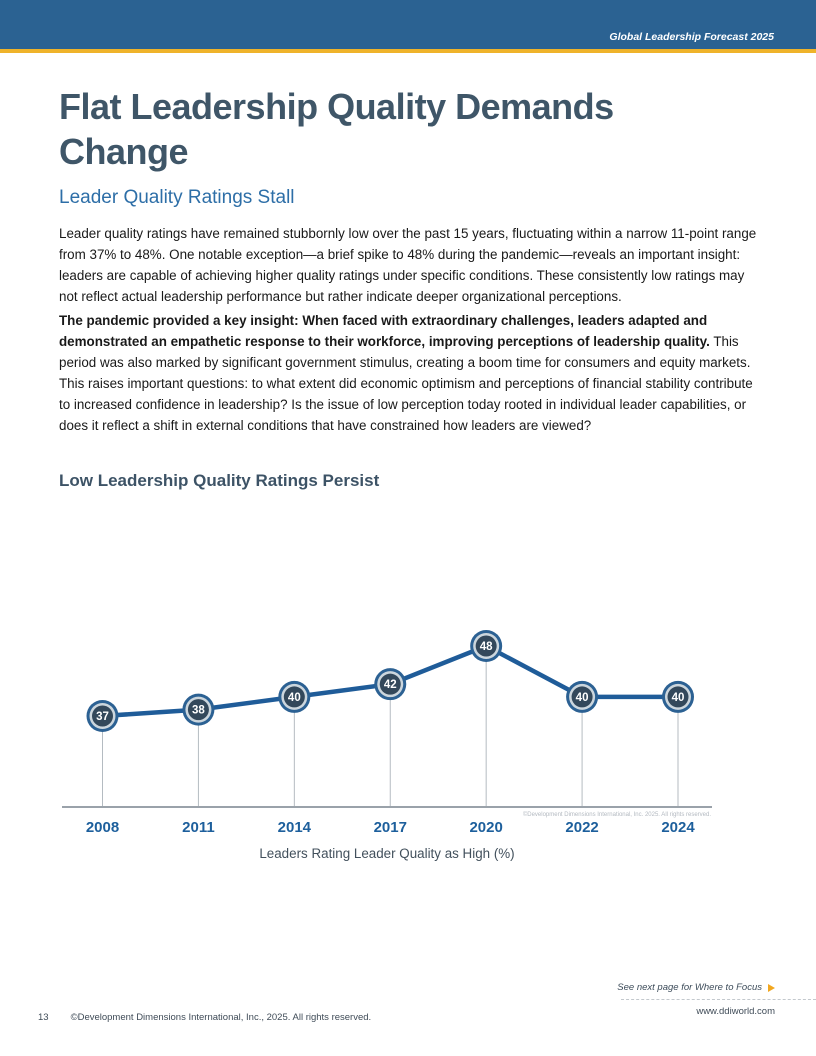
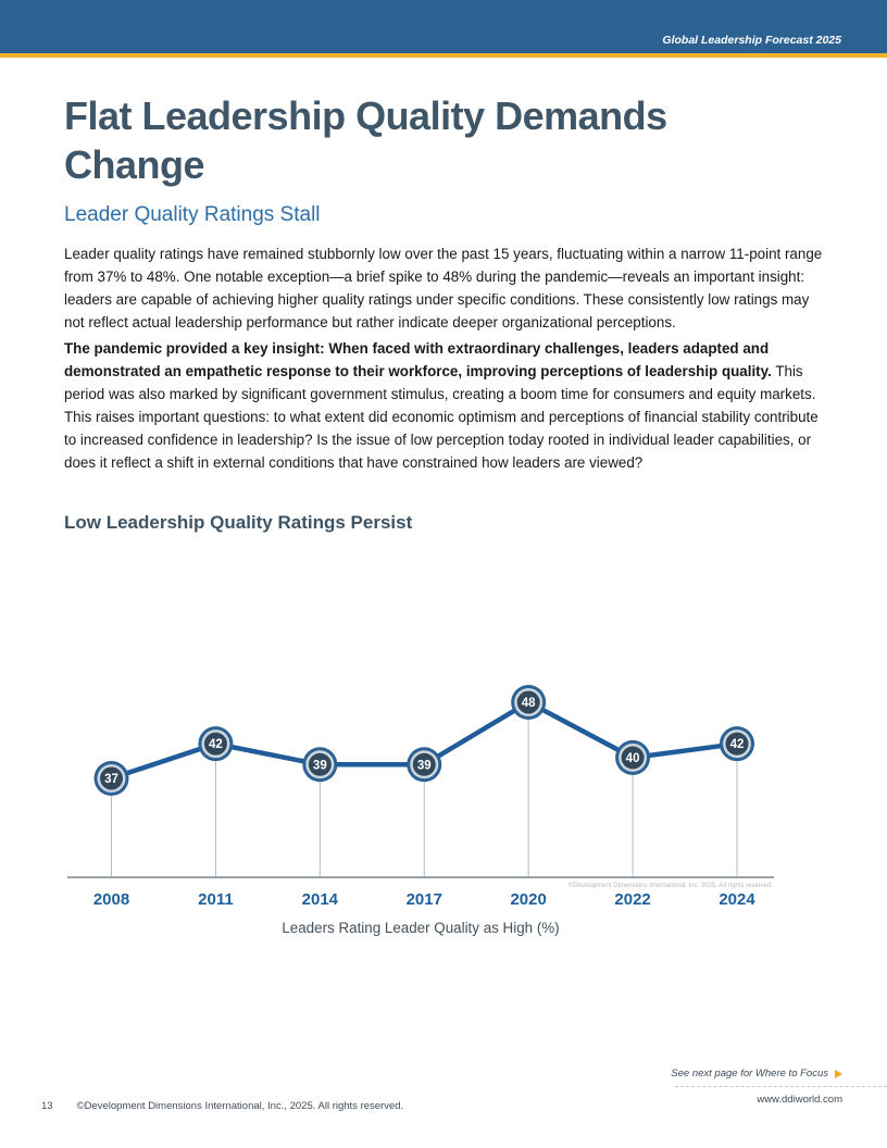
2011: 38 -> 42
2014: 40 -> 39
2017: 42 -> 39
2024: 40 -> 42
